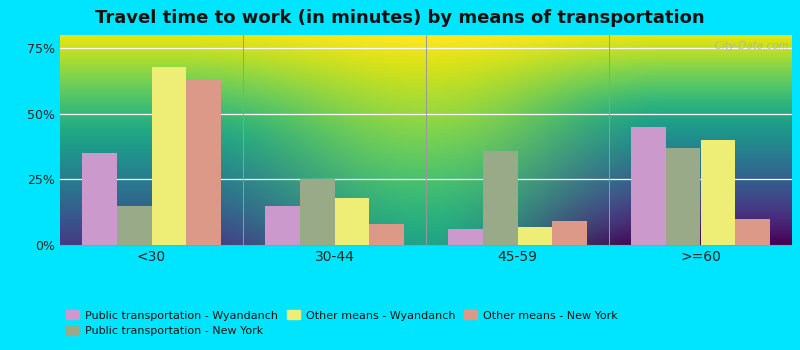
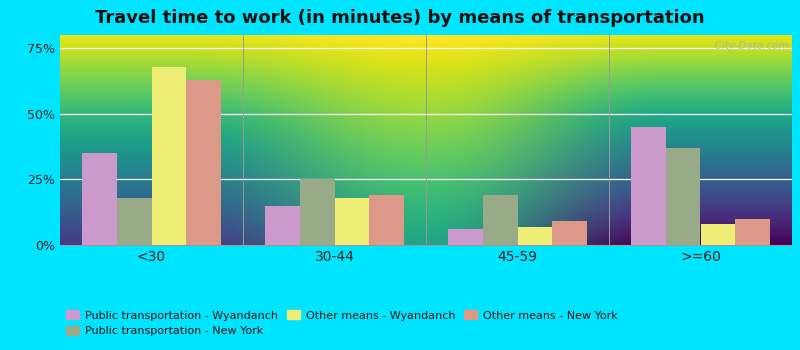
Public transportation - New York/<30: 15% -> 18%
Other means - New York/30-44: 8% -> 19%
Public transportation - New York/45-59: 36% -> 19%
Other means - Wyandanch/>=60: 40% -> 8%
